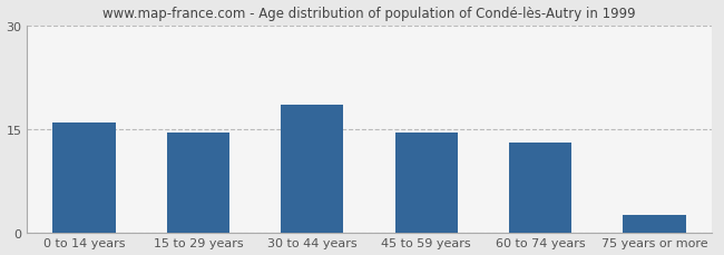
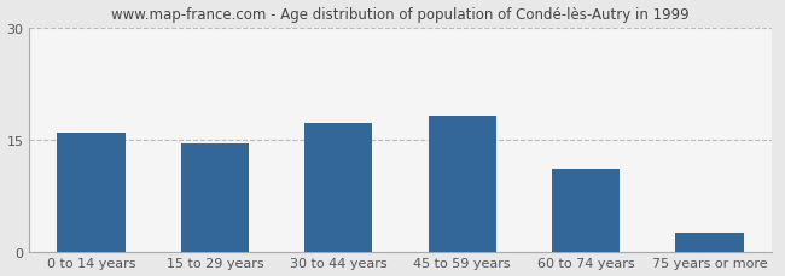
30 to 44 years: 18.5 -> 17.2
45 to 59 years: 14.5 -> 18.2
60 to 74 years: 13.0 -> 11.0
